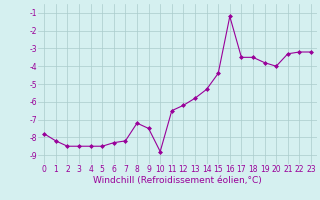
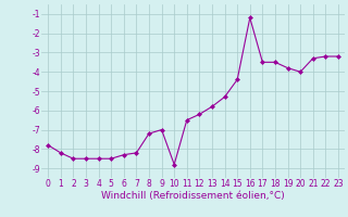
9: -7.5 -> -7.0
